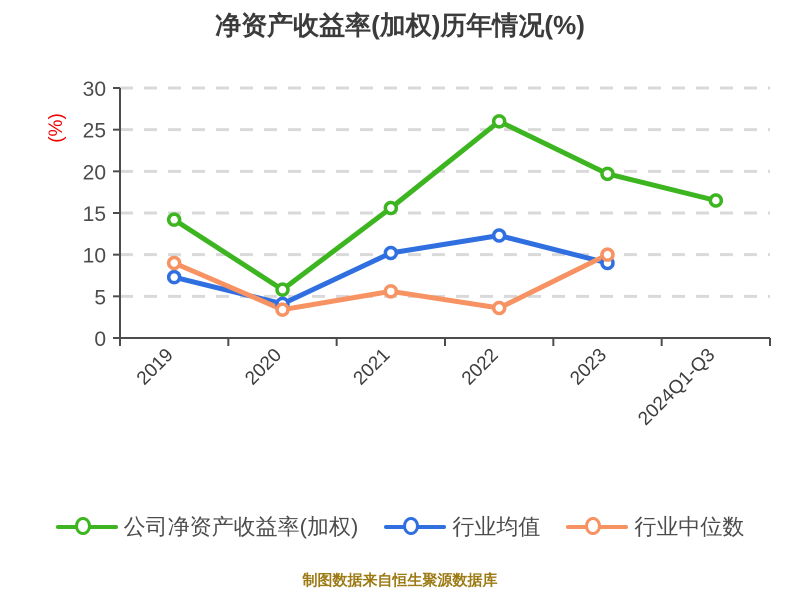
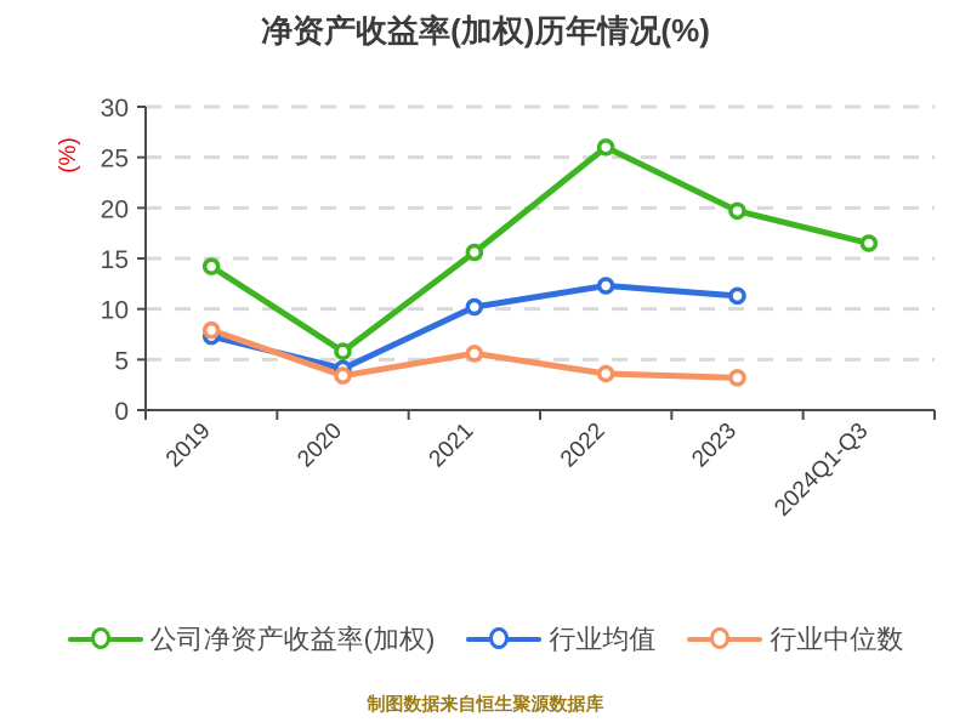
行业中位数/2019: 9 -> 8
行业均值/2023: 9 -> 11
行业中位数/2023: 10 -> 3
